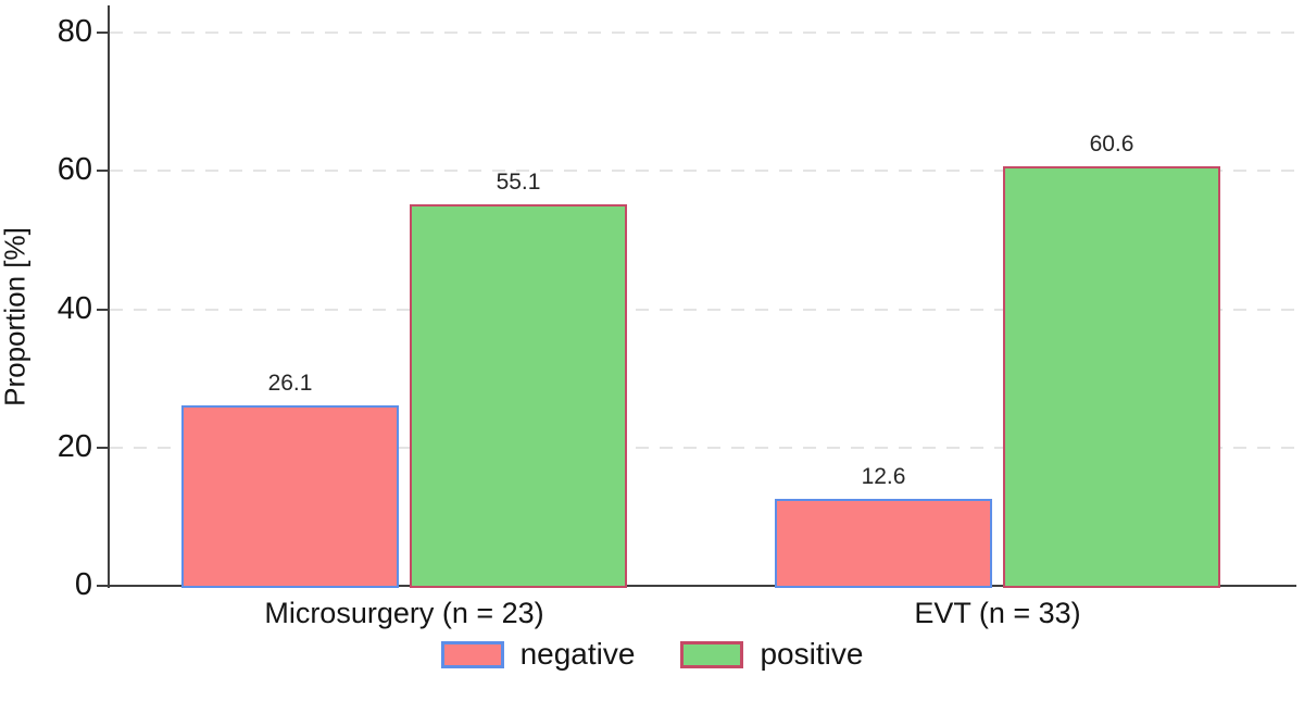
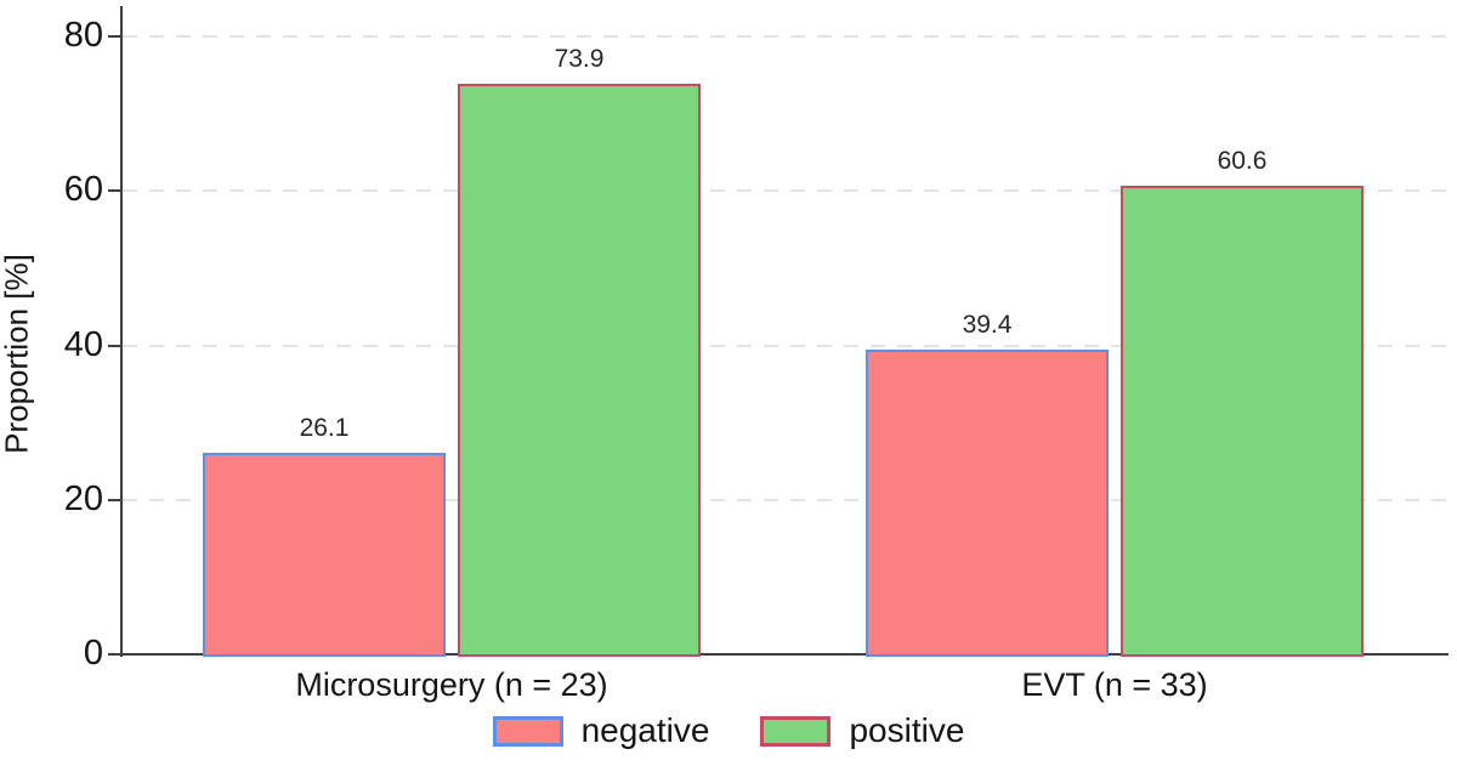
positive/Microsurgery (n = 23): 55.1 -> 73.9
negative/EVT (n = 33): 12.6 -> 39.4
